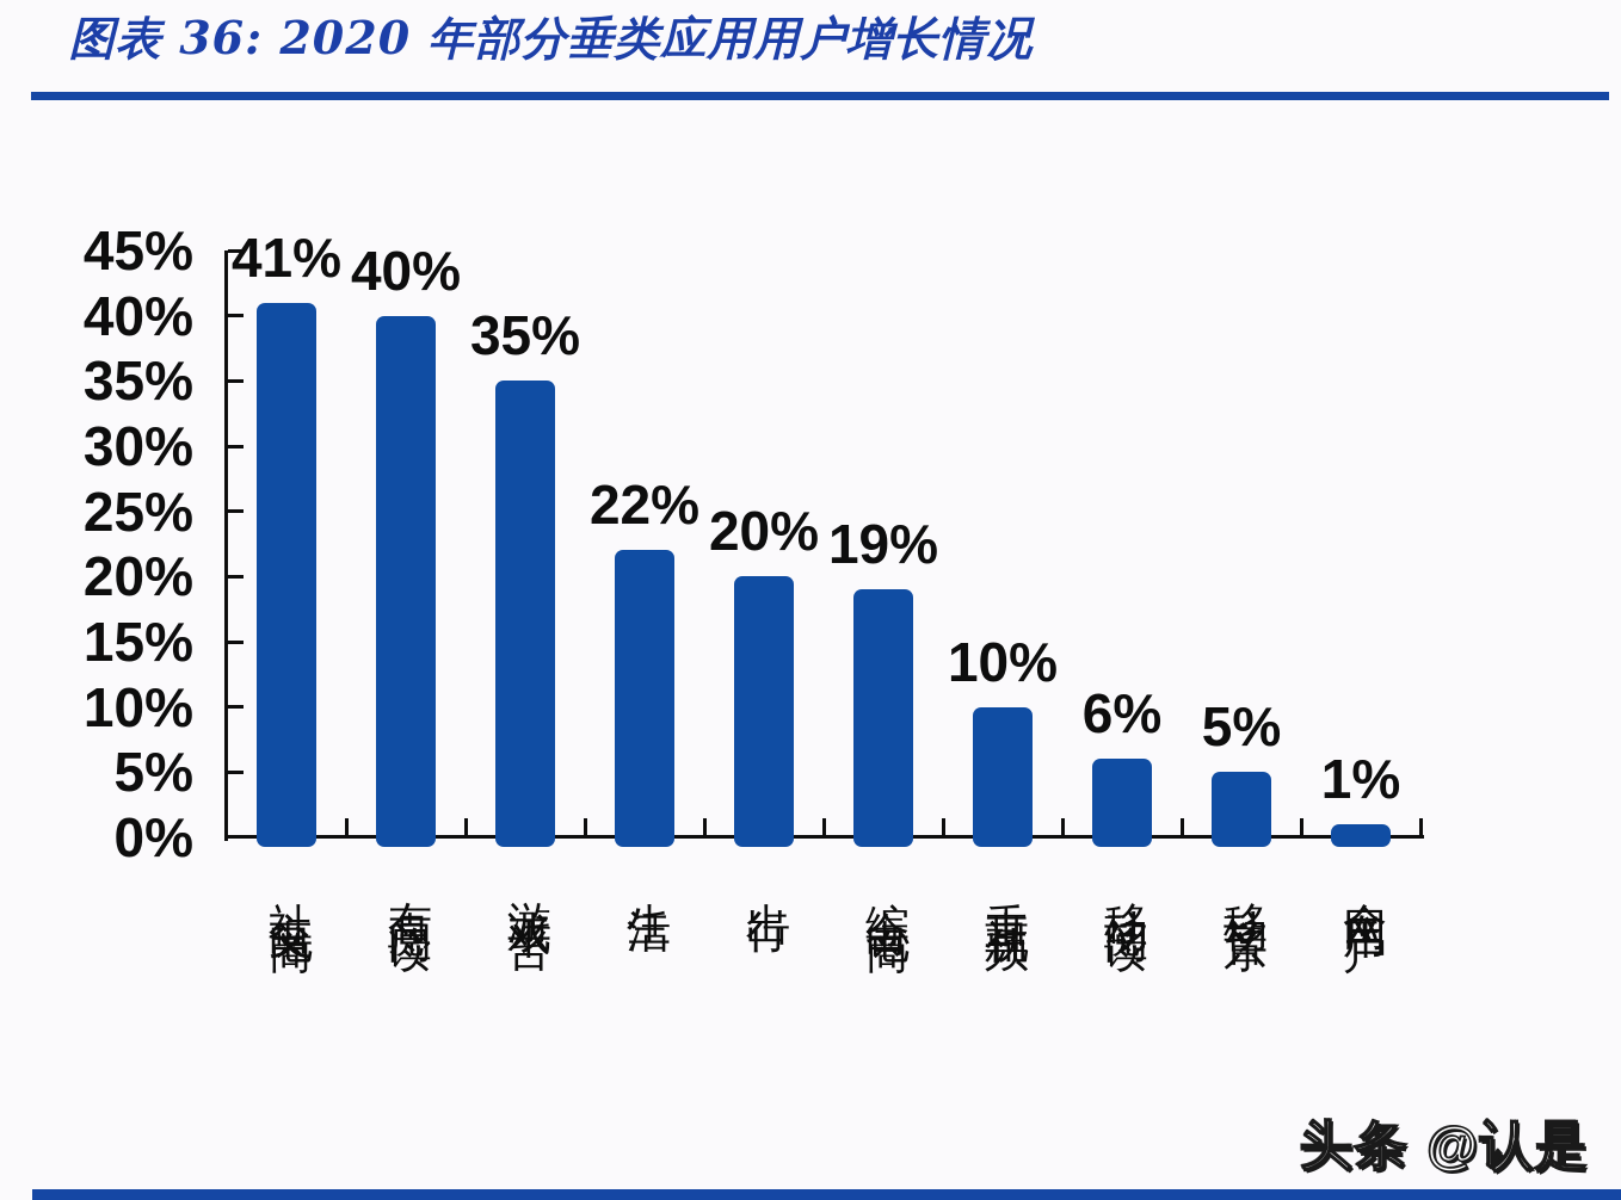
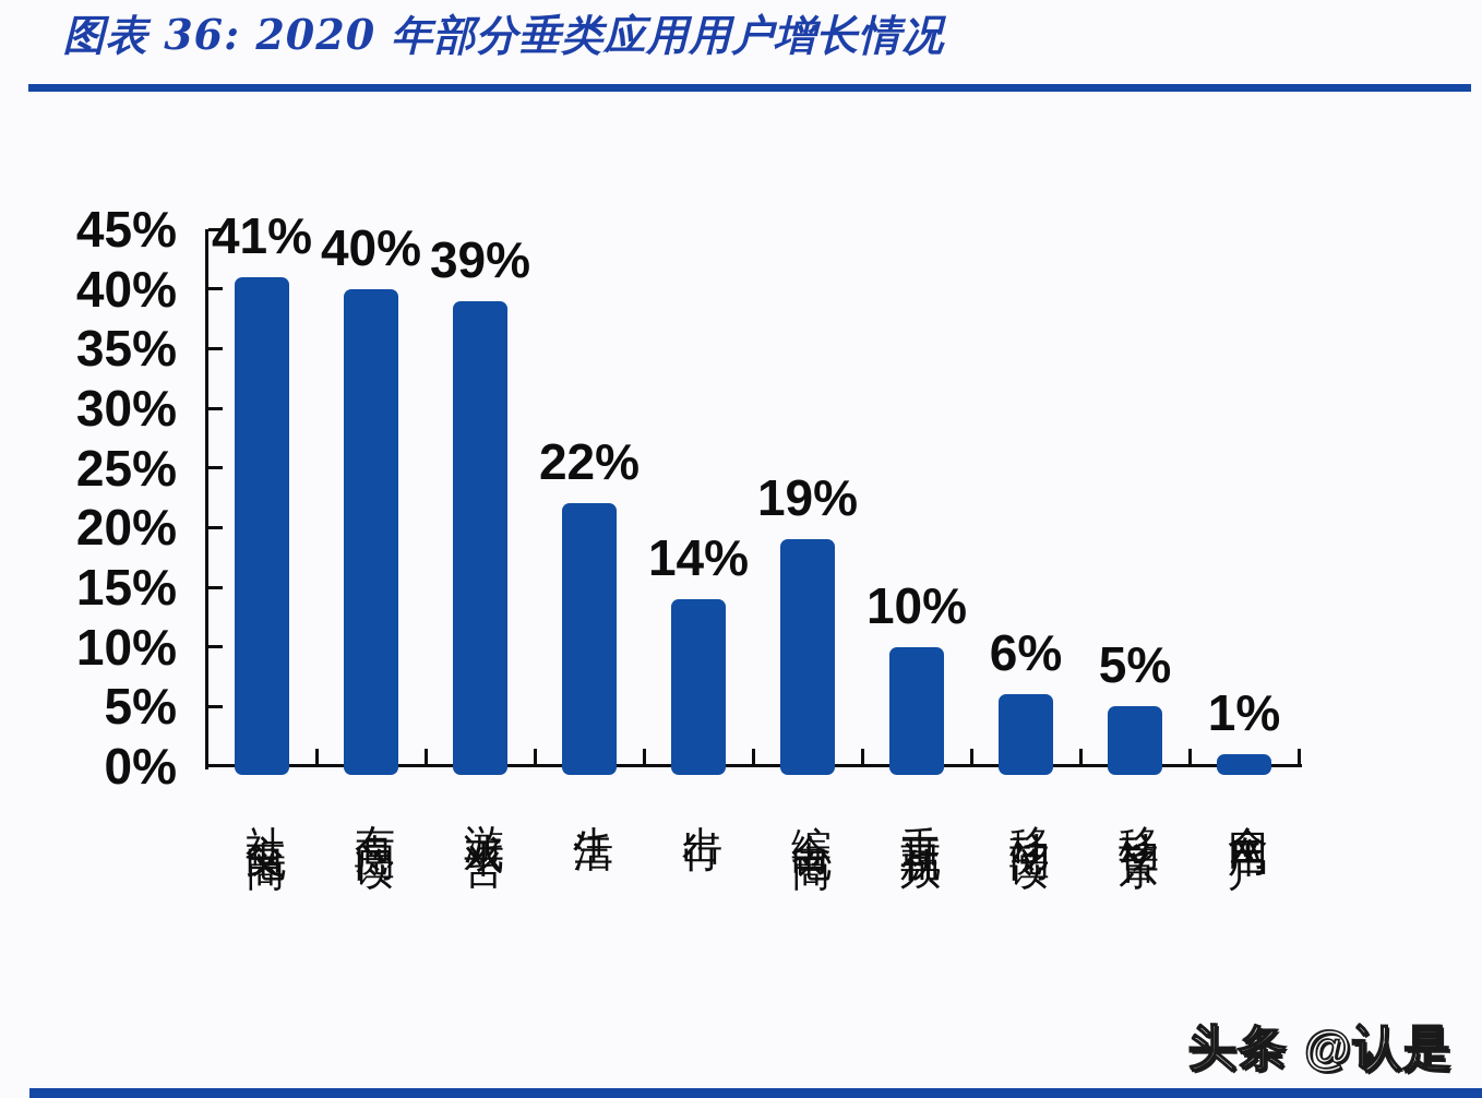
游戏平台: 35% -> 39%
出行: 20% -> 14%
